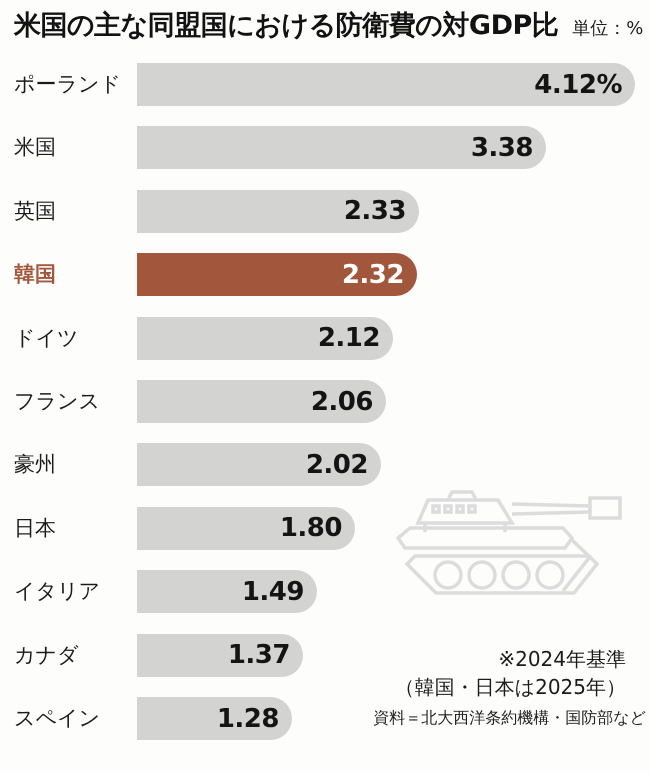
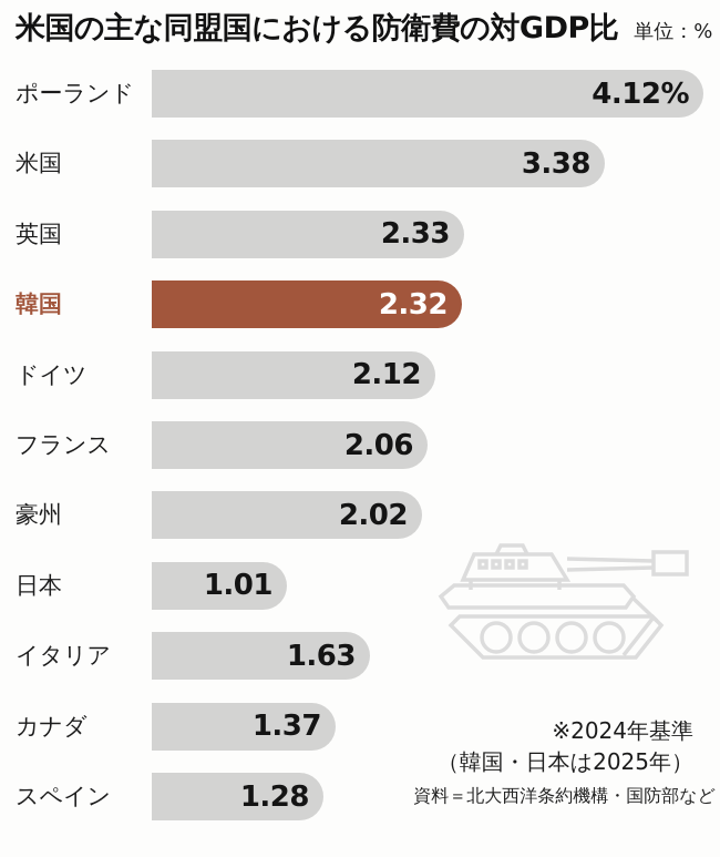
日本: 1.80 -> 1.01
イタリア: 1.49 -> 1.63
